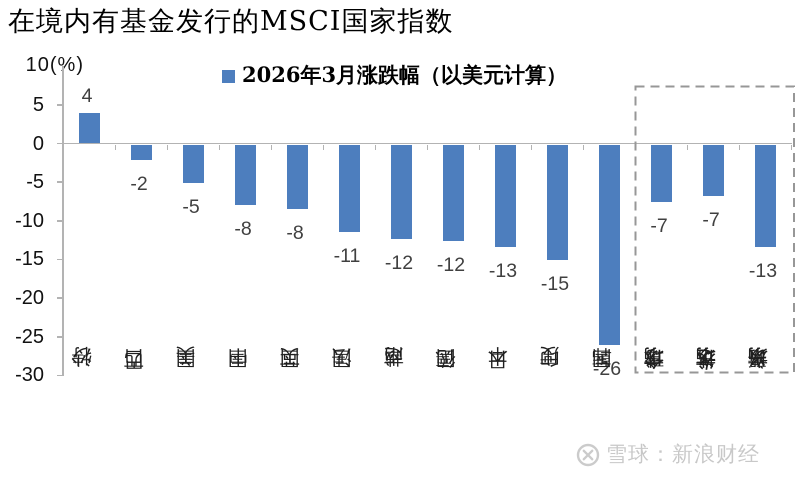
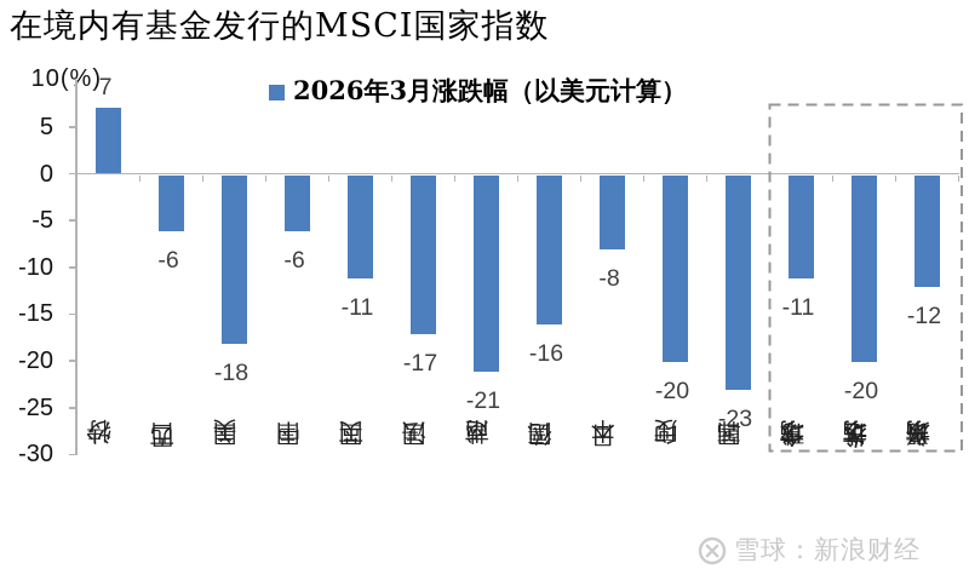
沙特: 4 -> 7
巴西: -2 -> -6
美国: -5 -> -18
中国: -8 -> -6
英国: -8 -> -11
法国: -11 -> -17
越南: -12 -> -21
德国: -12 -> -16
日本: -13 -> -8
印度: -15 -> -20
韩国: -26 -> -23
全球市场: -7 -> -11
发达市场: -7 -> -20
新兴市场: -13 -> -12
